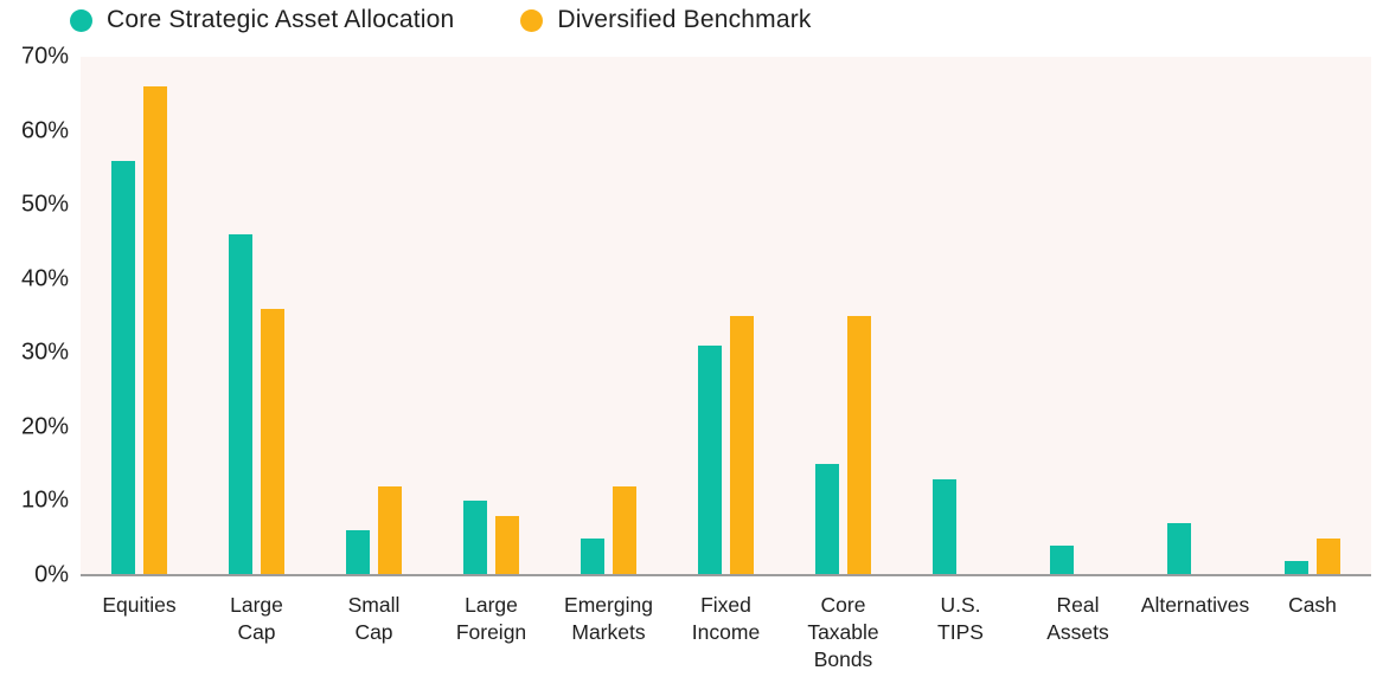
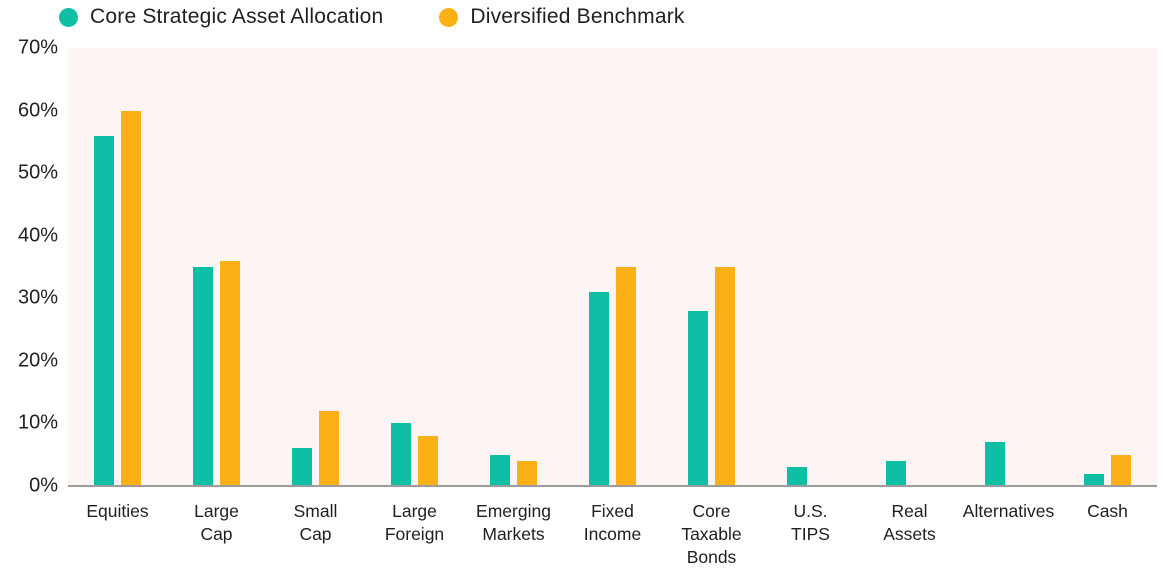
Diversified Benchmark/Equities: 66% -> 60%
Core Strategic Asset Allocation/Large Cap: 46% -> 35%
Diversified Benchmark/Emerging Markets: 12% -> 4%
Core Strategic Asset Allocation/Core Taxable Bonds: 15% -> 28%
Core Strategic Asset Allocation/U.S. TIPS: 13% -> 3%
